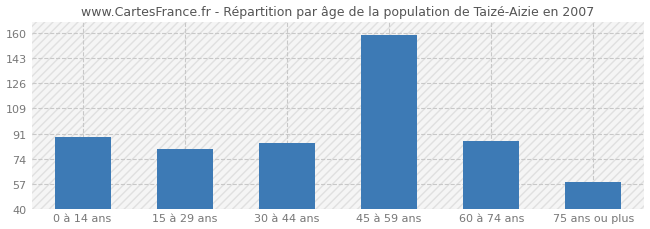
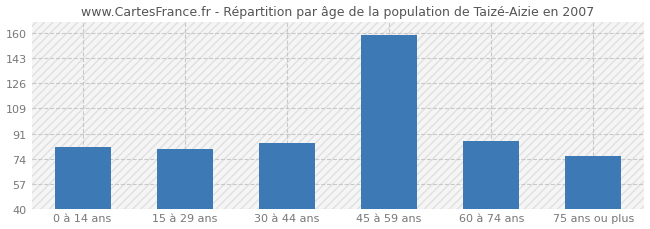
0 à 14 ans: 89 -> 82
75 ans ou plus: 58 -> 76
